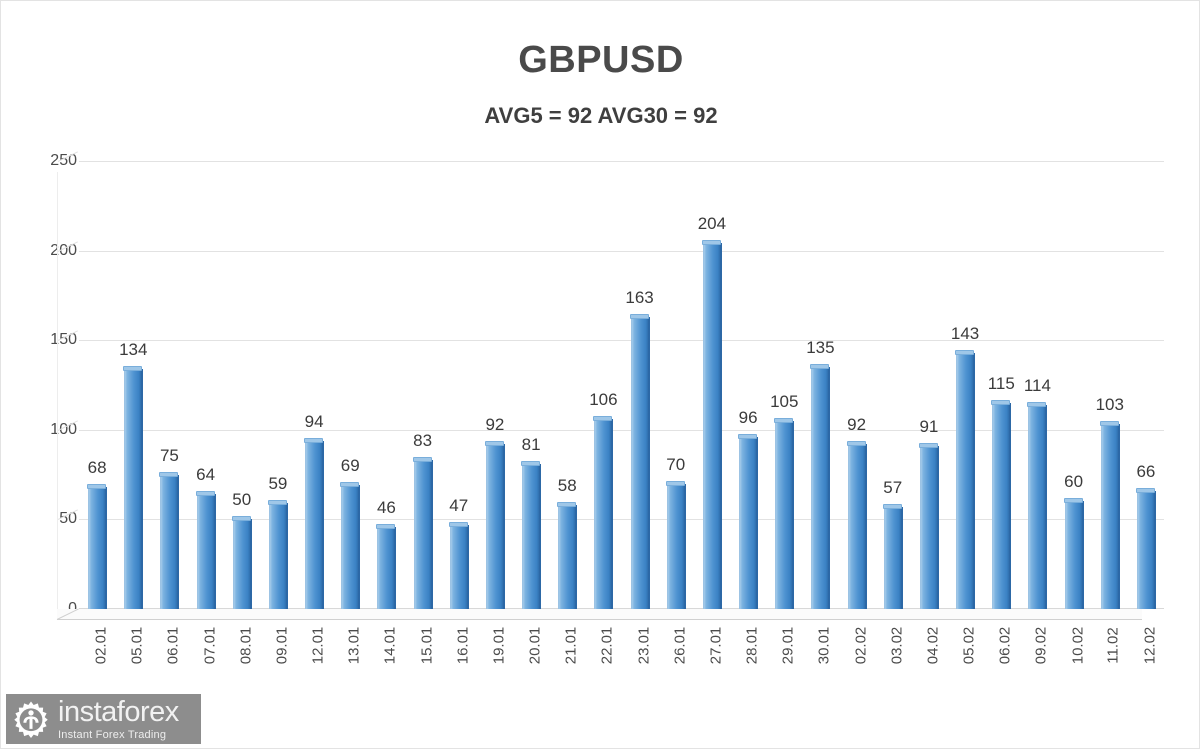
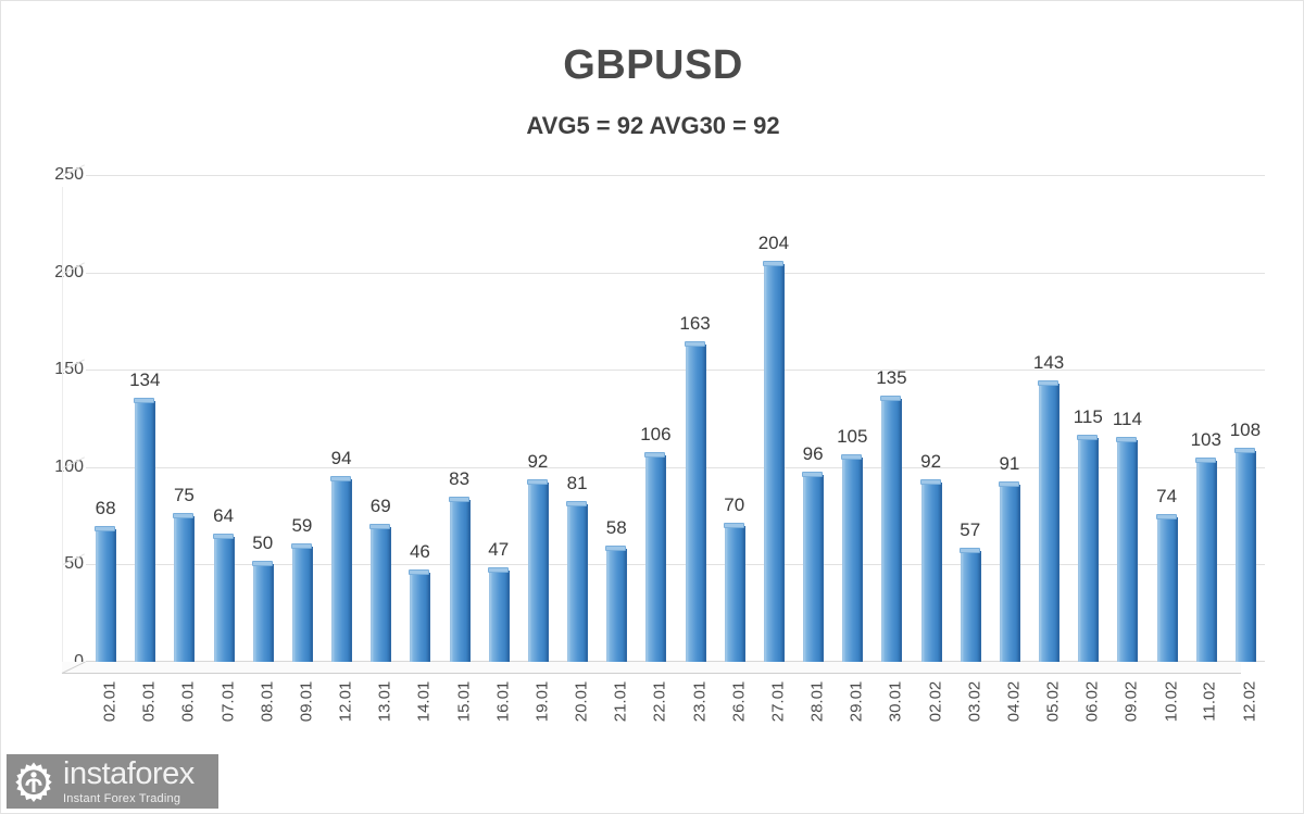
10.02: 60 -> 74
12.02: 66 -> 108
